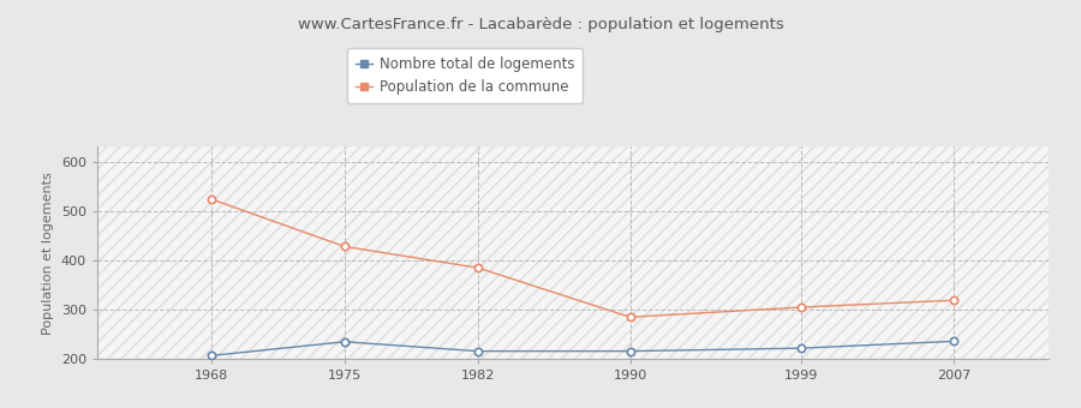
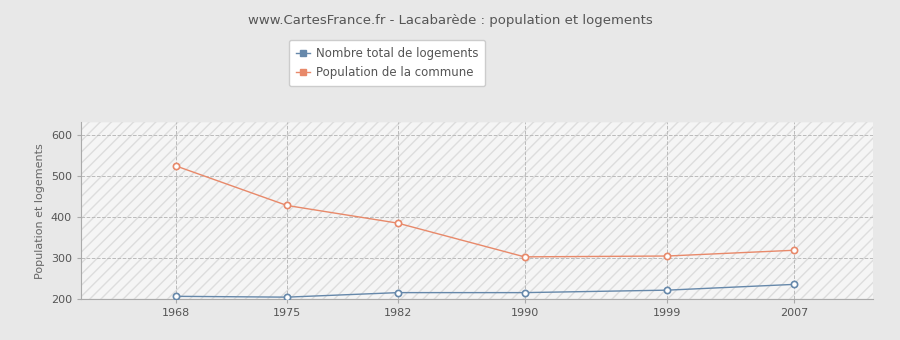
Nombre total de logements/1975: 235 -> 205
Population de la commune/1990: 285 -> 303
